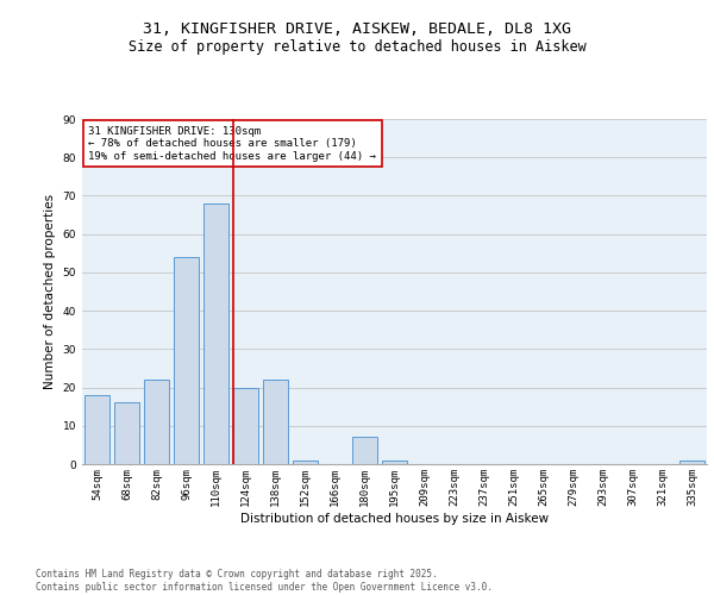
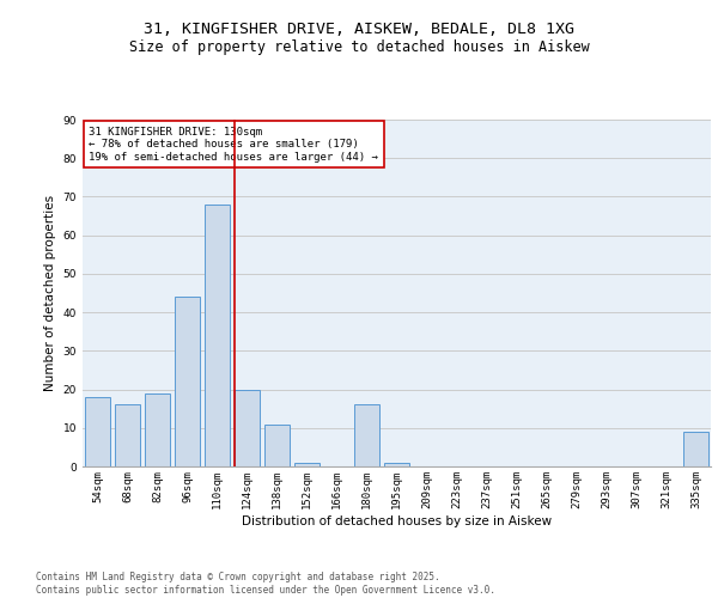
82sqm: 22 -> 19
96sqm: 54 -> 44
138sqm: 22 -> 11
180sqm: 7 -> 16
335sqm: 1 -> 9
